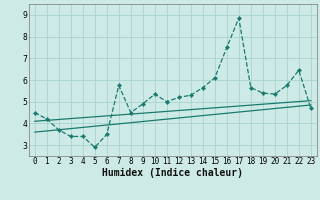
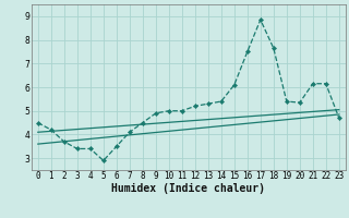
7: 5.75 -> 4.10
10: 5.35 -> 5.00
14: 5.65 -> 5.40
18: 5.65 -> 7.65
21: 5.75 -> 6.15
22: 6.45 -> 6.15
